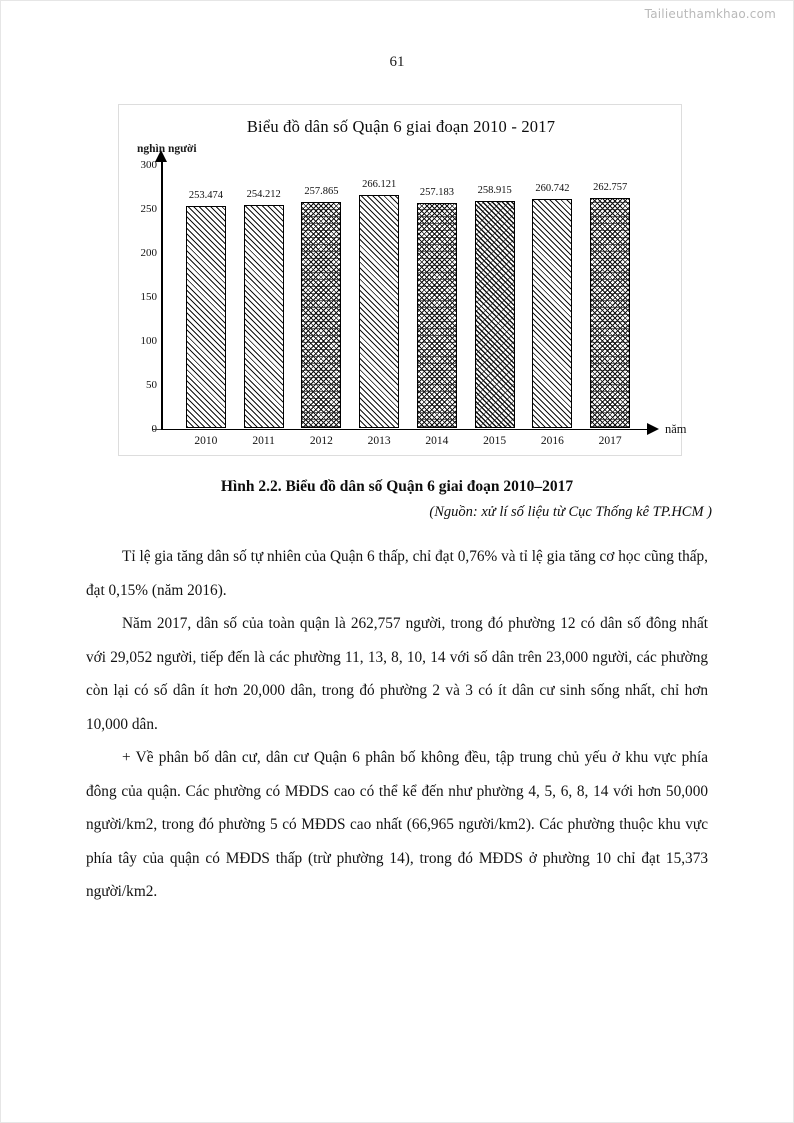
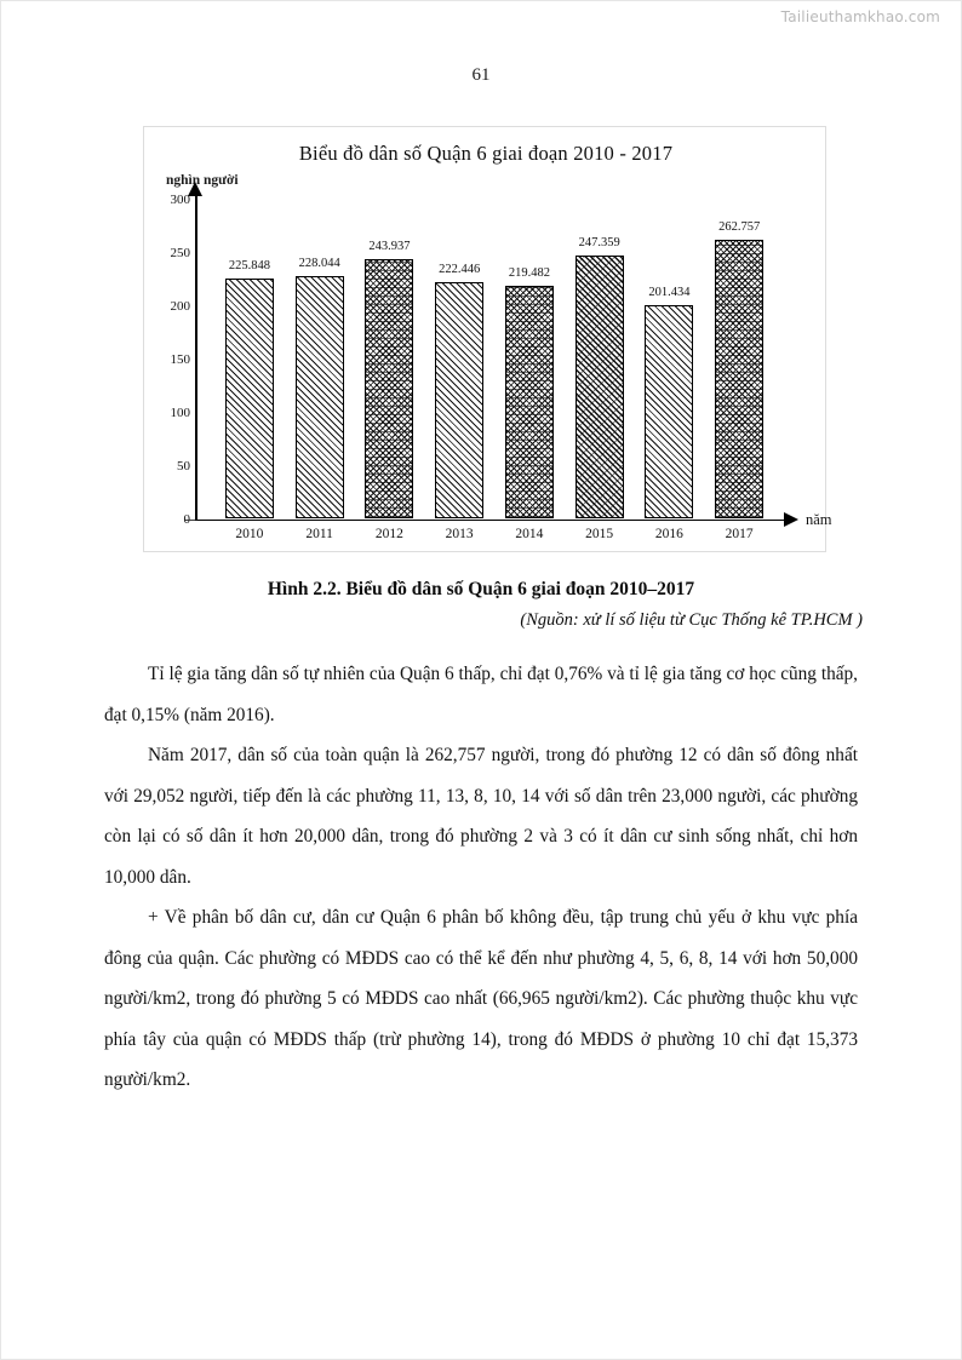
2010: 253.474 -> 225.848
2011: 254.212 -> 228.044
2012: 257.865 -> 243.937
2013: 266.121 -> 222.446
2014: 257.183 -> 219.482
2015: 258.915 -> 247.359
2016: 260.742 -> 201.434
